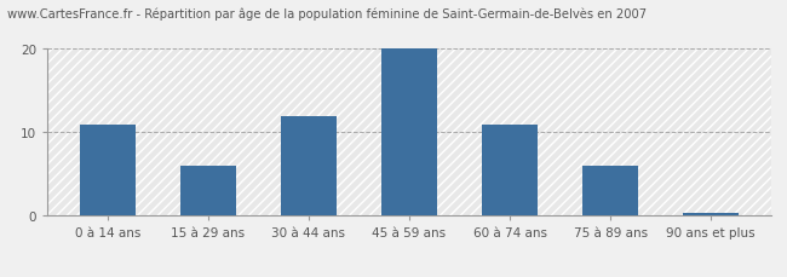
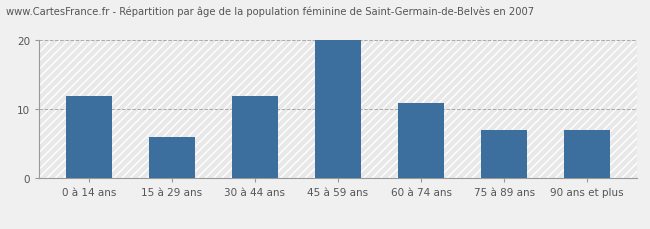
0 à 14 ans: 11.0 -> 12.0
75 à 89 ans: 6.0 -> 7.0
90 ans et plus: 0.3 -> 7.0
